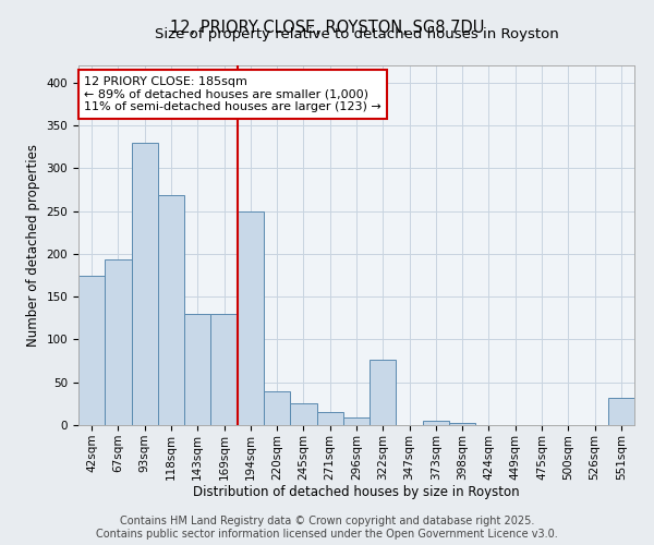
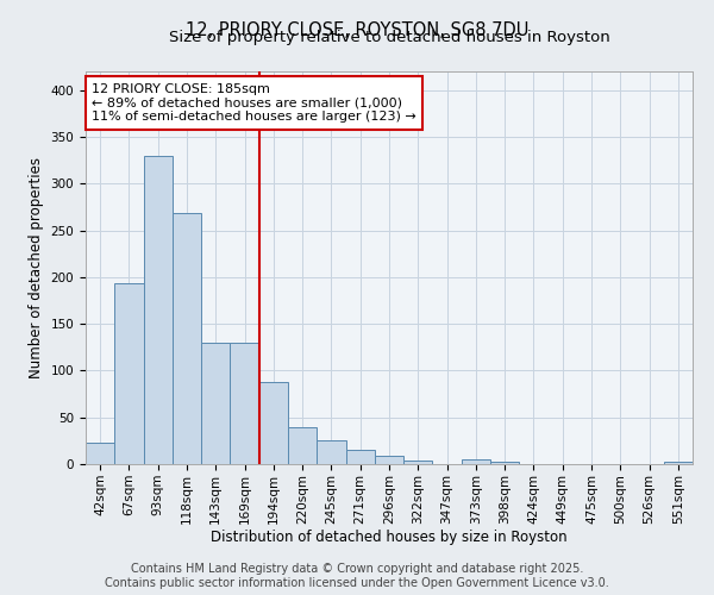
42sqm: 174 -> 23
194sqm: 250 -> 88
322sqm: 76 -> 4
551sqm: 32 -> 3
